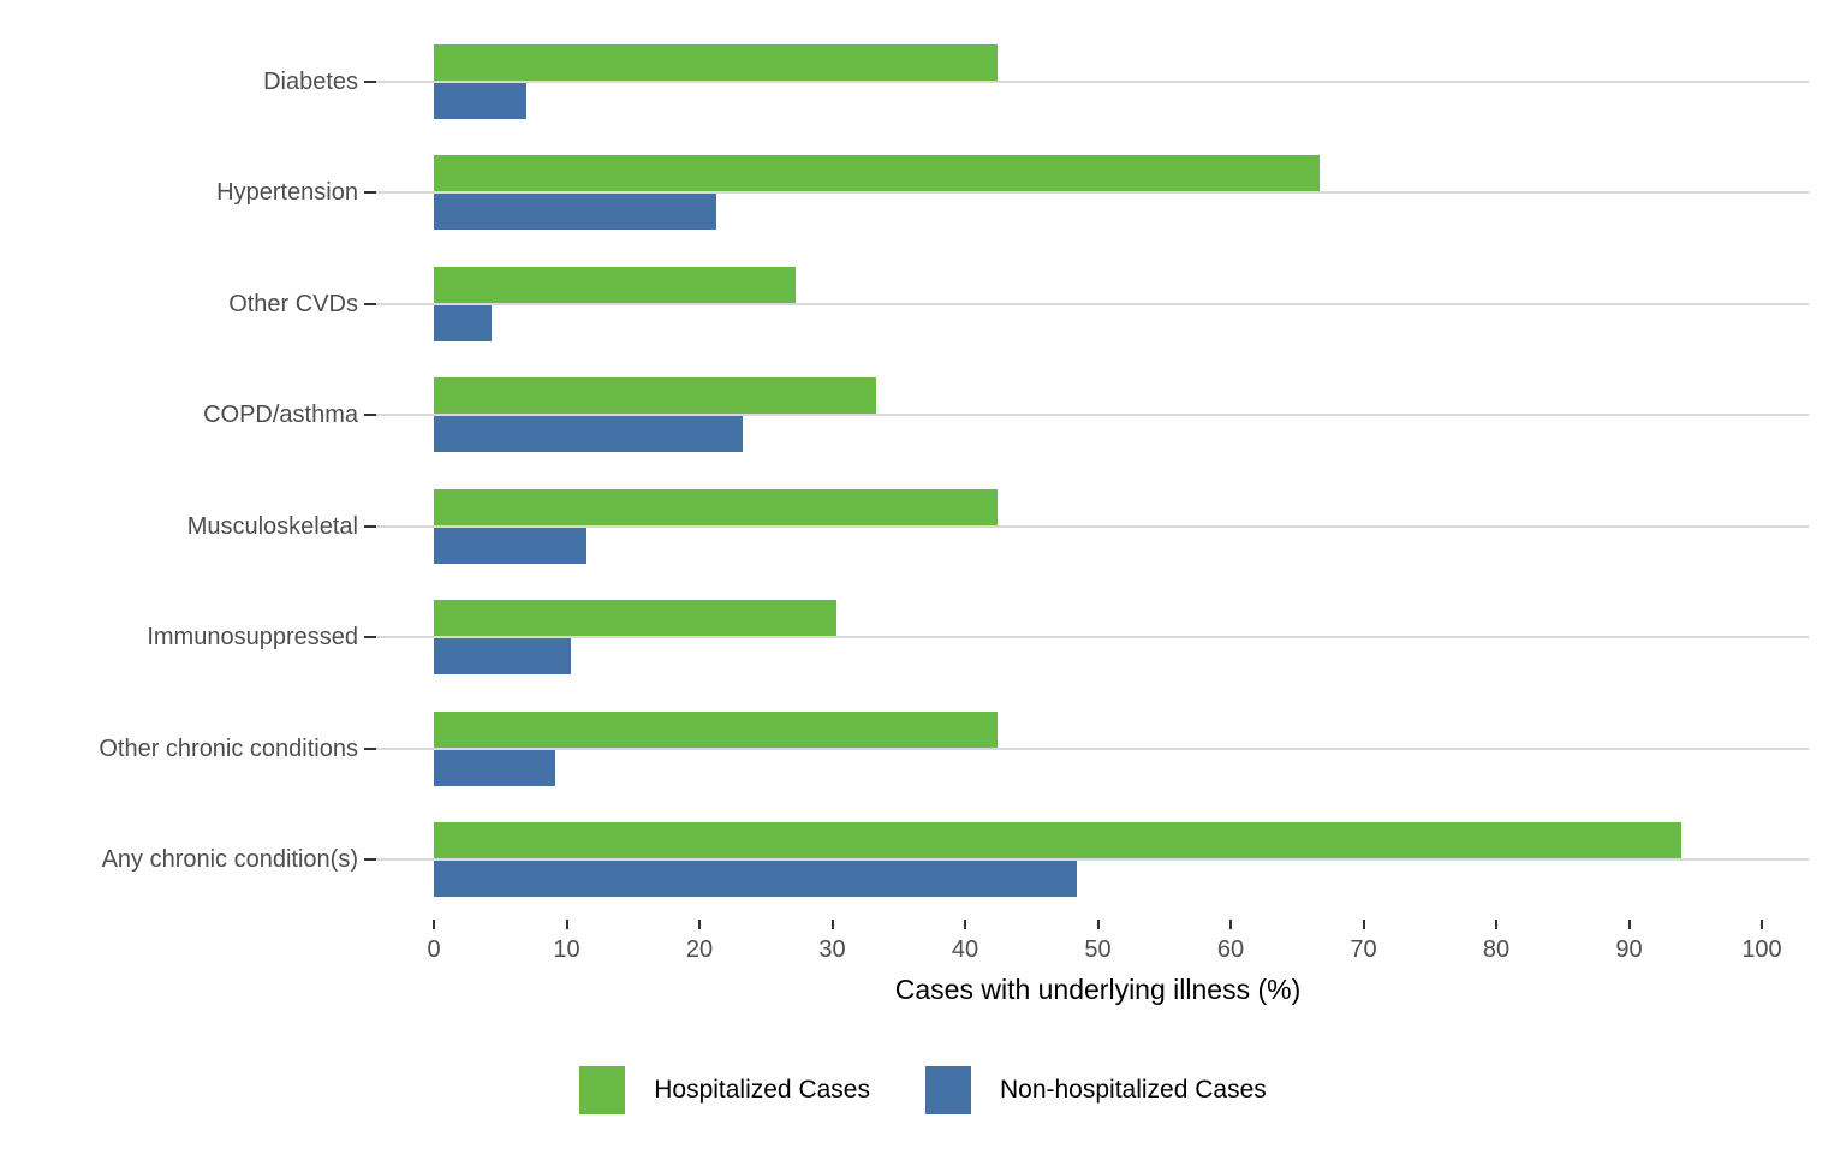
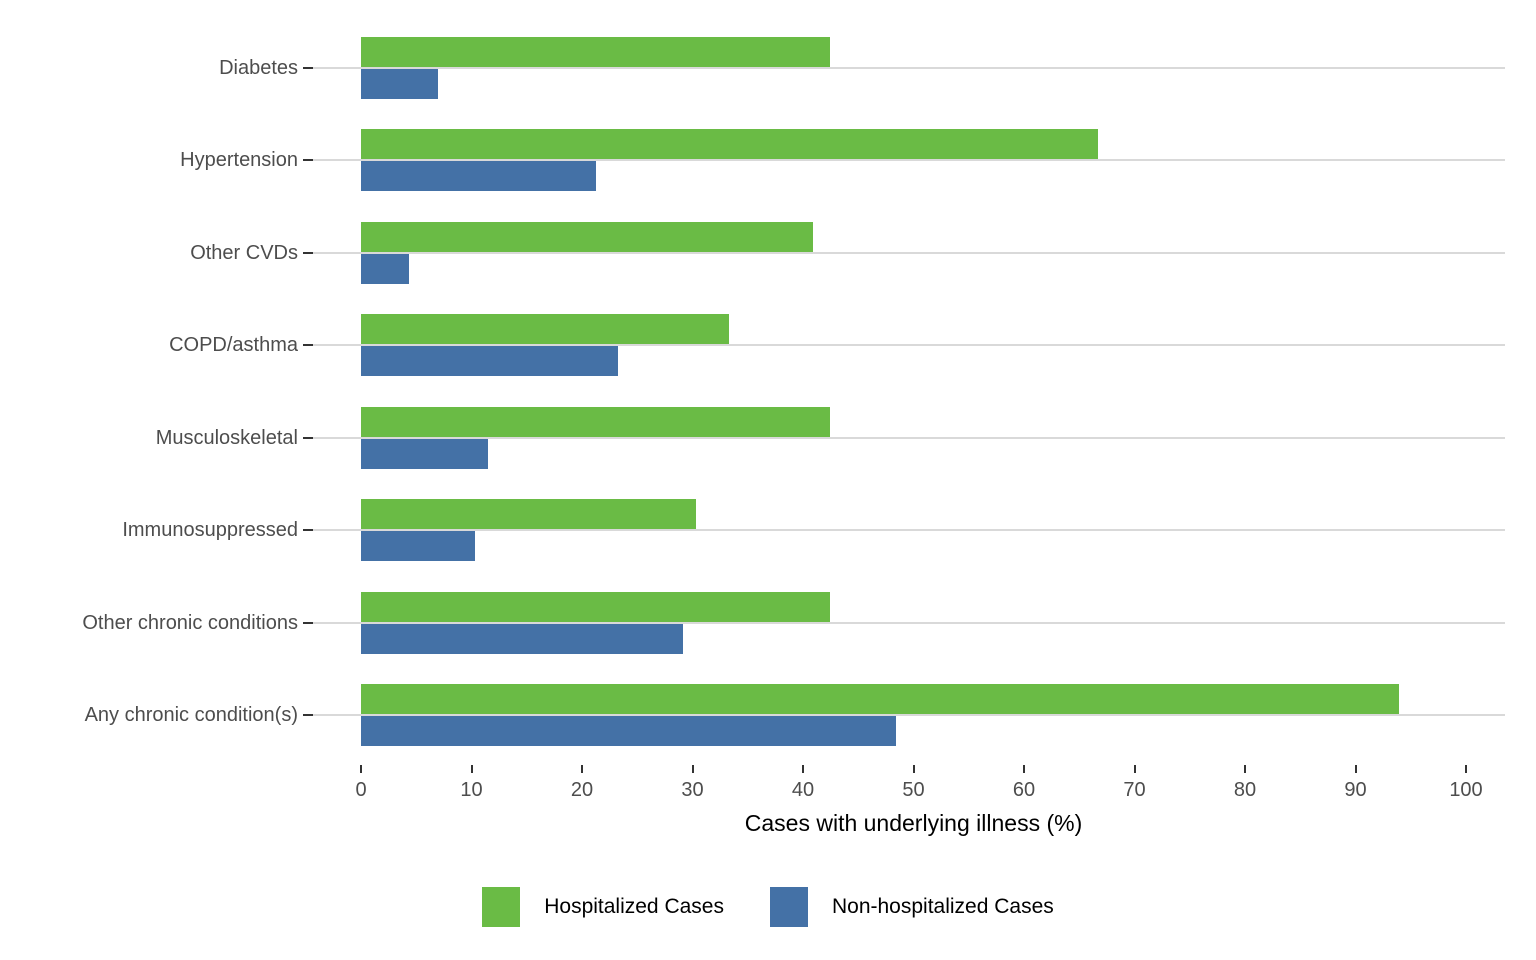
Hospitalized Cases/Other CVDs: 27.2 -> 40.9
Non-hospitalized Cases/Other chronic conditions: 9.1 -> 29.1
